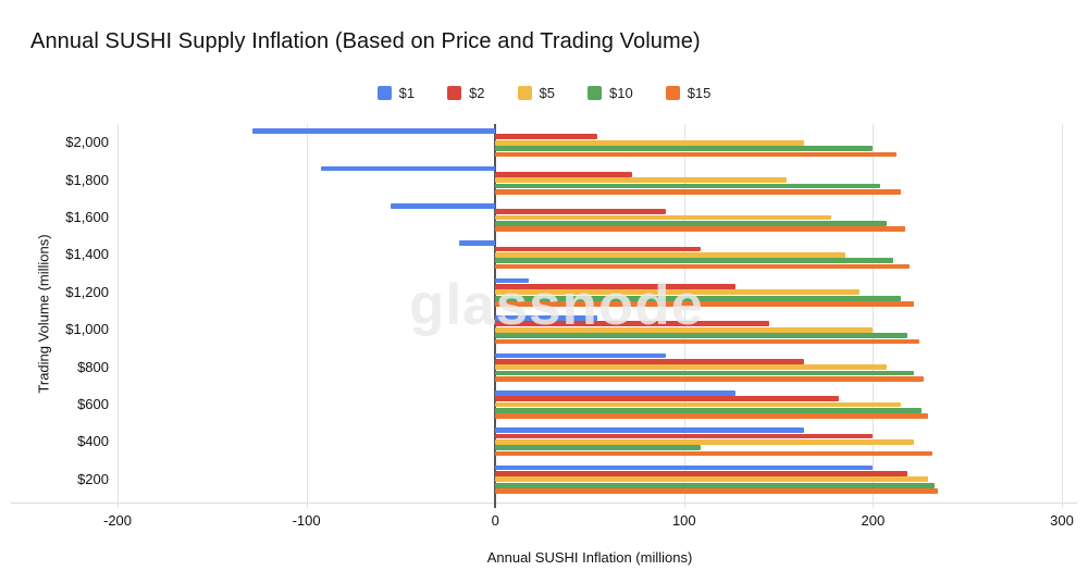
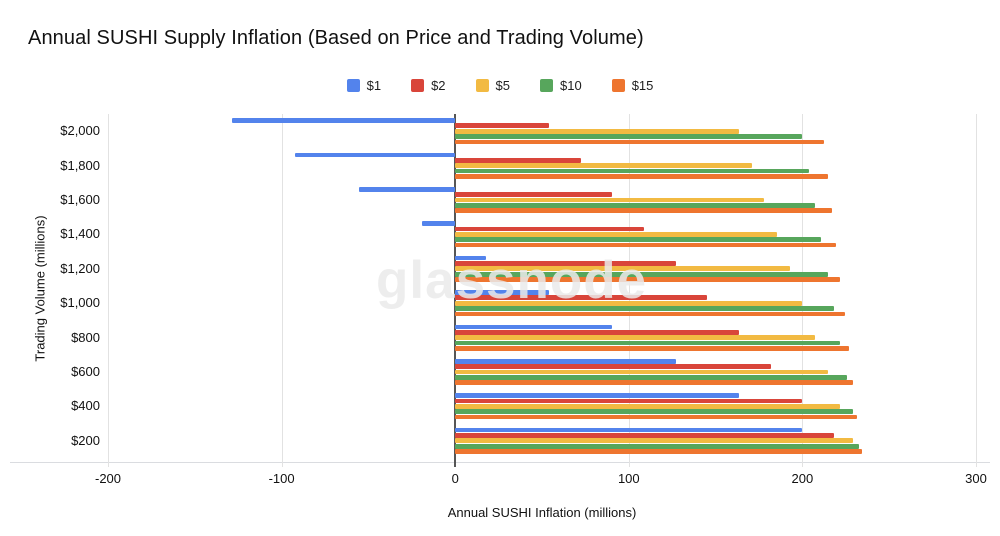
$5/$1,800: 154 -> 171
$10/$400: 109 -> 229
